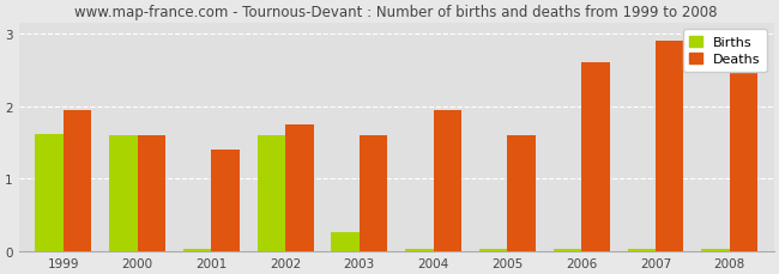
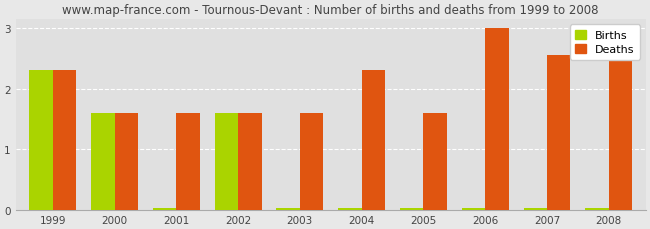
Births/1999: 1.62 -> 2.30
Deaths/1999: 1.94 -> 2.30
Deaths/2001: 1.40 -> 1.60
Deaths/2002: 1.74 -> 1.60
Births/2003: 0.26 -> 0.03
Deaths/2004: 1.94 -> 2.30
Deaths/2006: 2.60 -> 3.00
Deaths/2007: 2.90 -> 2.55
